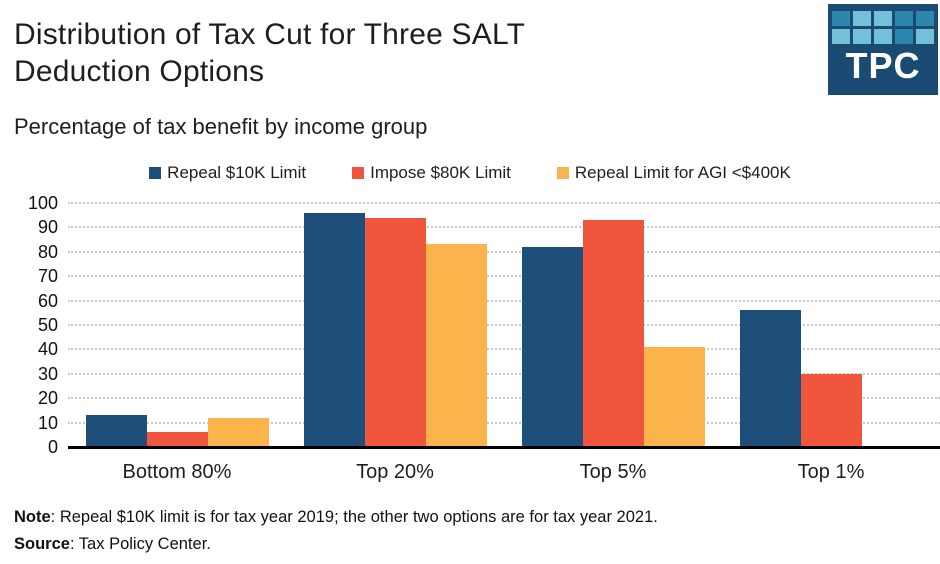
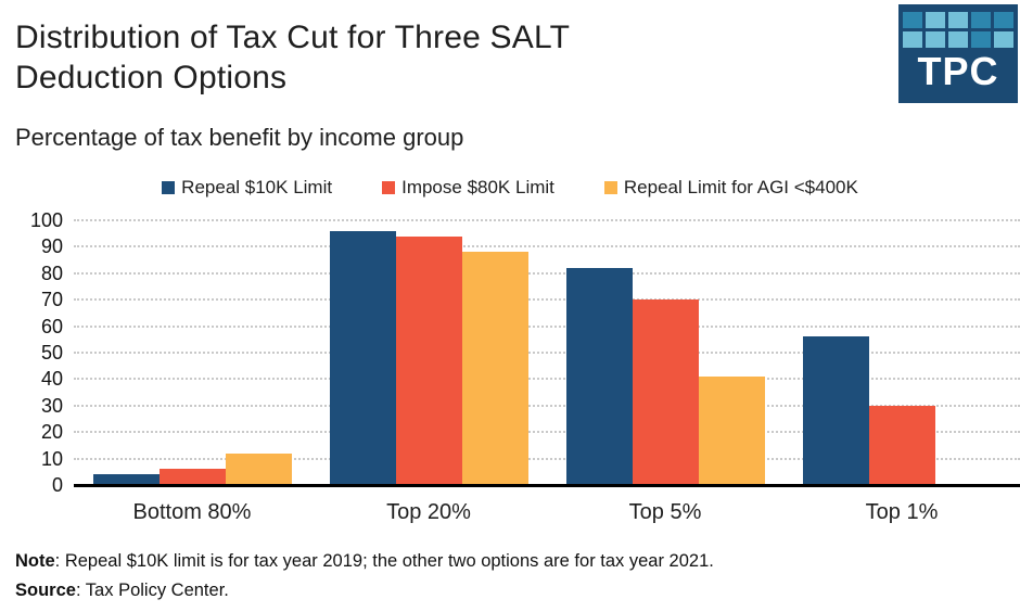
Repeal $10K Limit/Bottom 80%: 13 -> 4
Repeal Limit for AGI <$400K/Top 20%: 83 -> 88
Impose $80K Limit/Top 5%: 93 -> 70
